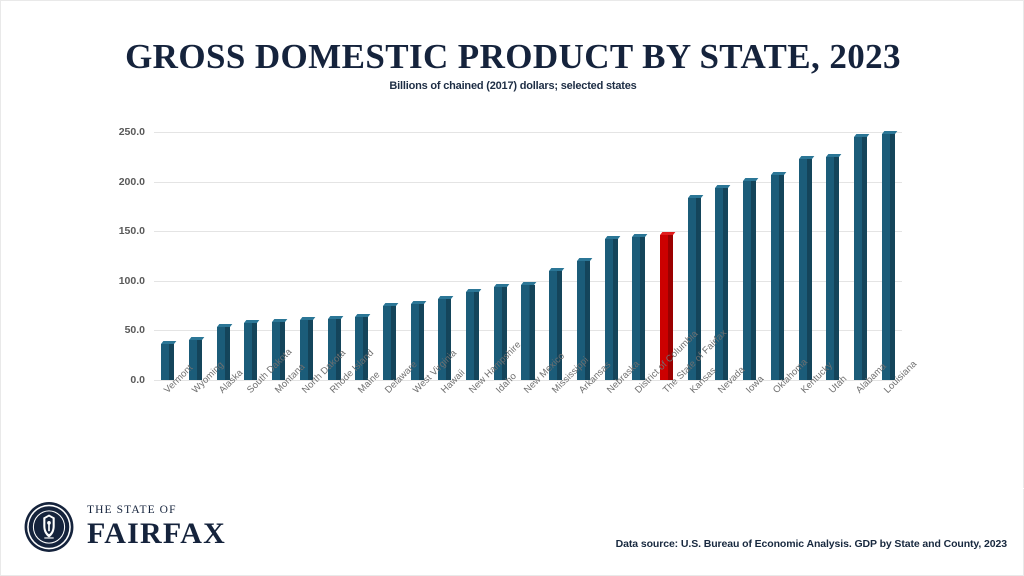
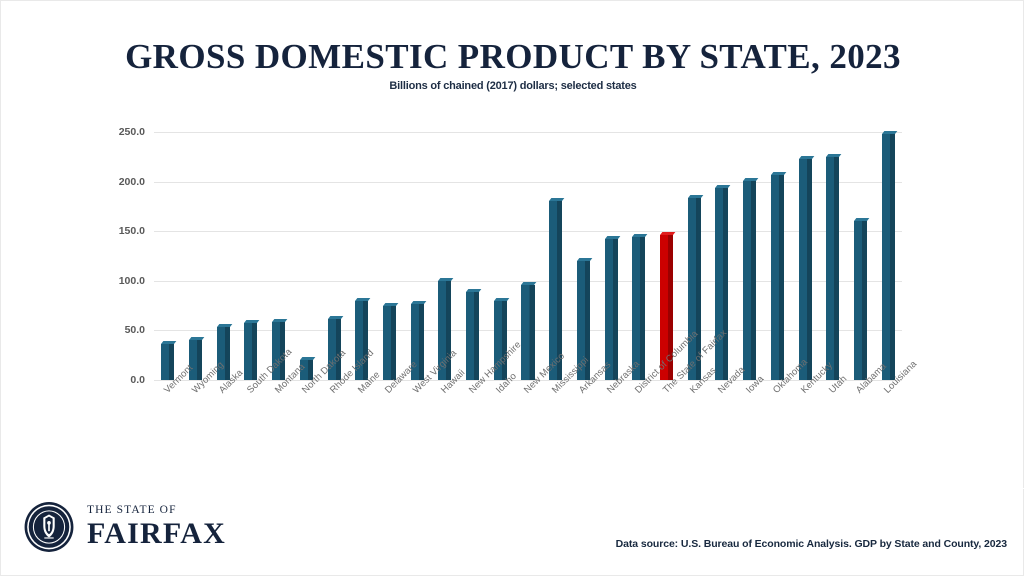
North Dakota: 60 -> 20
Maine: 60 -> 80
Hawaii: 80 -> 100
Idaho: 90 -> 80
Mississippi: 110 -> 180
Alabama: 240 -> 160
